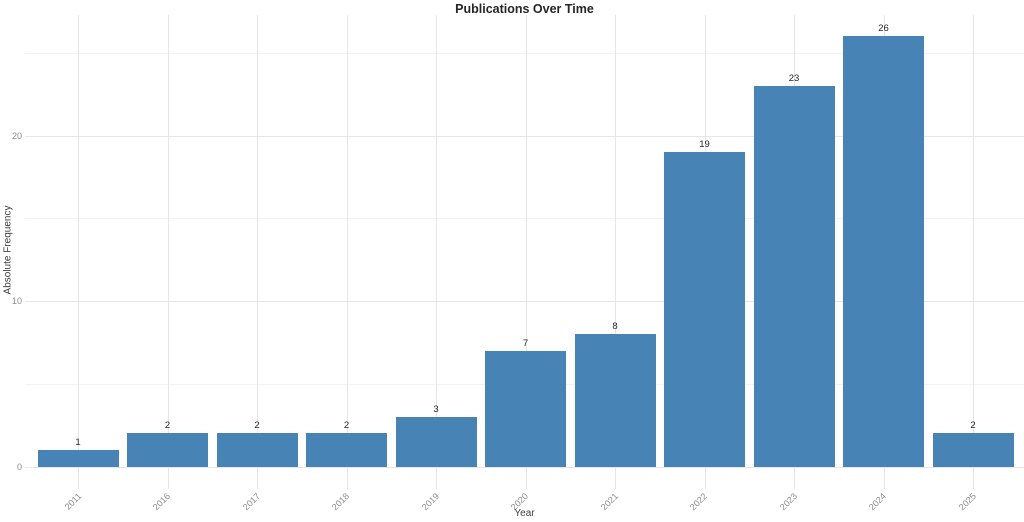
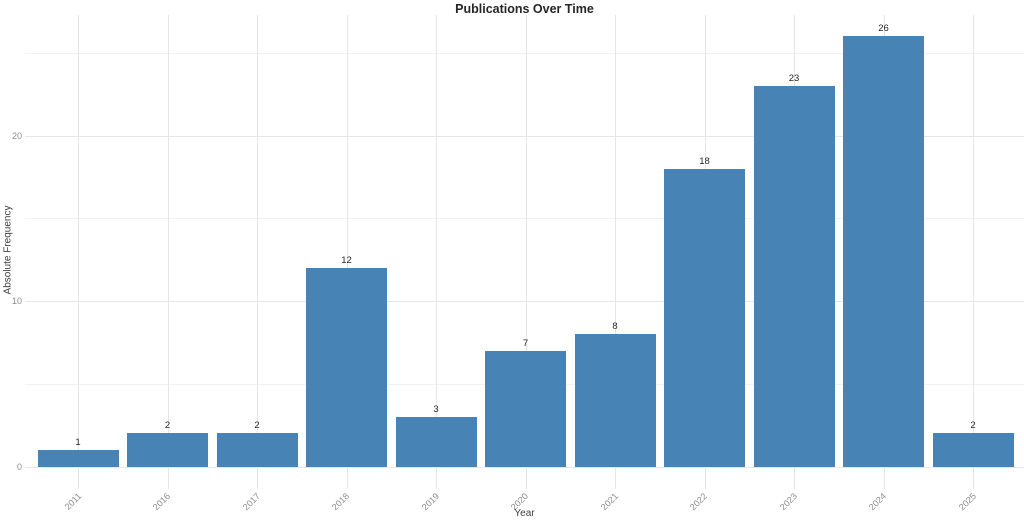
2018: 2 -> 12
2022: 19 -> 18
